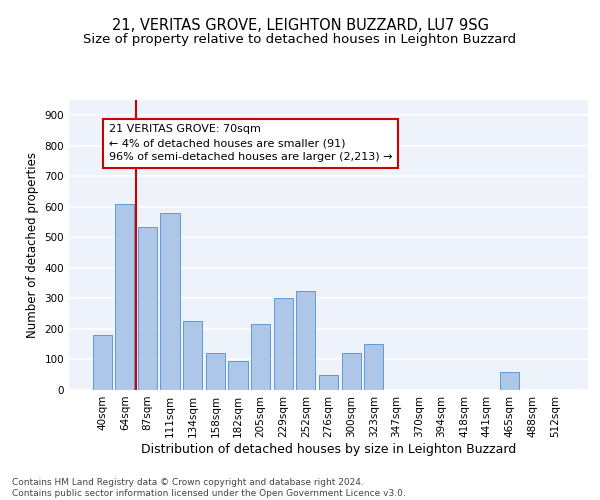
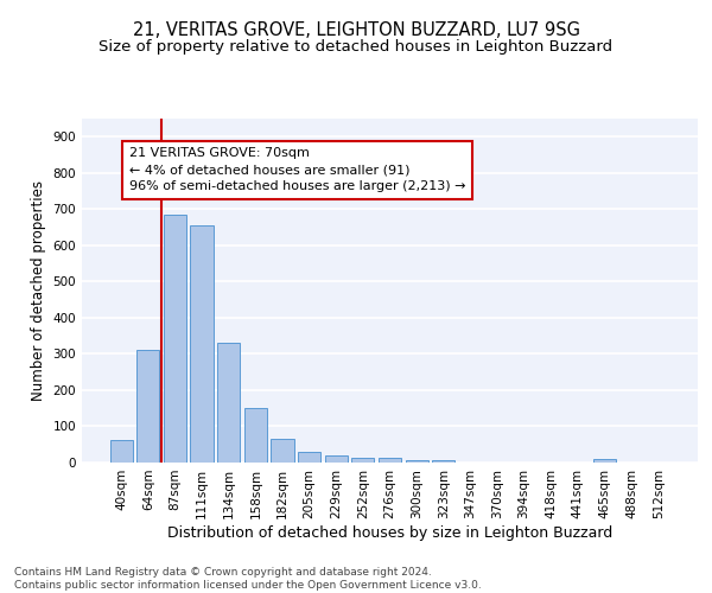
40sqm: 180 -> 63
64sqm: 610 -> 310
87sqm: 535 -> 685
111sqm: 580 -> 655
134sqm: 225 -> 330
158sqm: 120 -> 150
182sqm: 95 -> 65
205sqm: 215 -> 30
229sqm: 300 -> 20
252sqm: 325 -> 12
276sqm: 50 -> 12
300sqm: 120 -> 8
323sqm: 150 -> 5
465sqm: 60 -> 10
